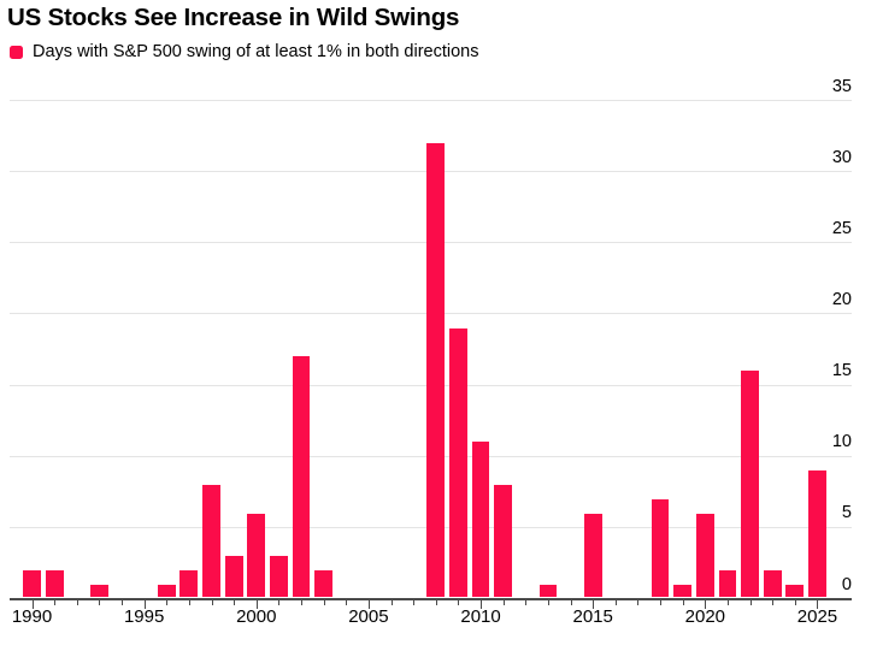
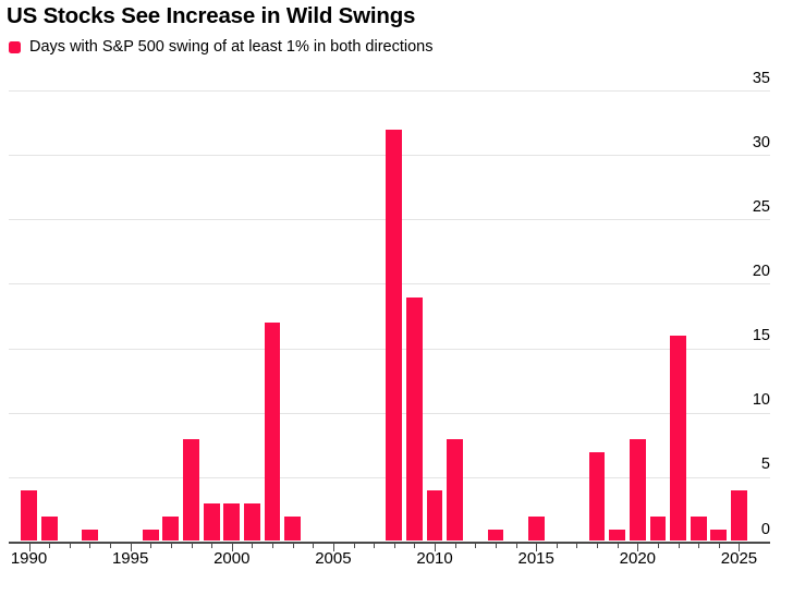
1990: 2 -> 4
2000: 6 -> 3
2010: 11 -> 4
2015: 6 -> 2
2020: 6 -> 8
2025: 9 -> 4
